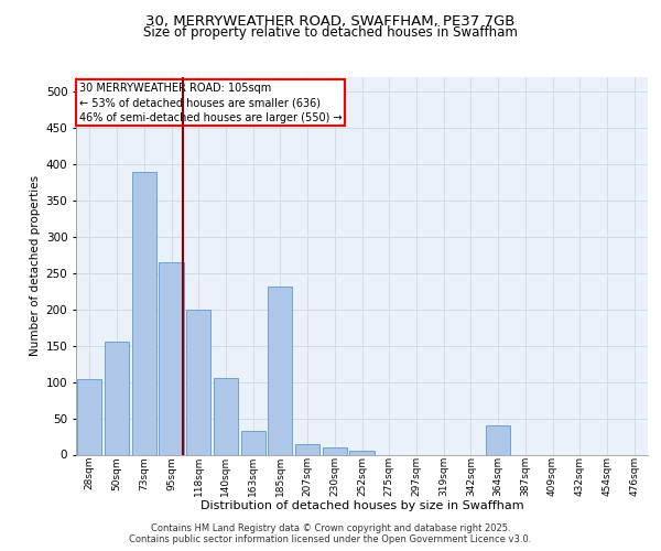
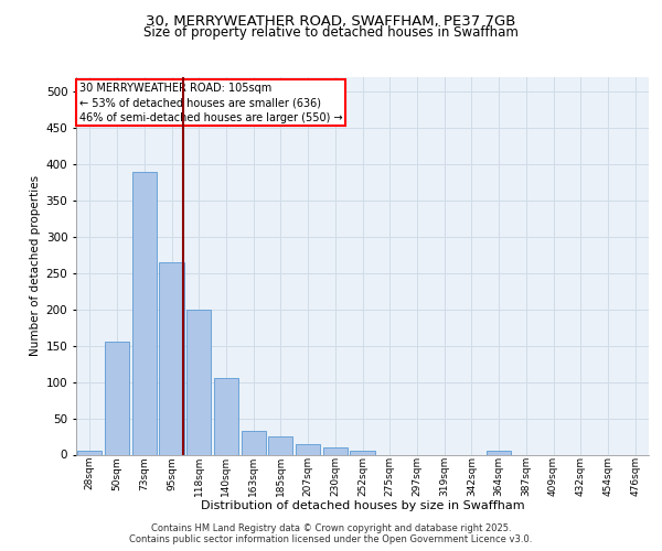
28sqm: 104 -> 5
185sqm: 232 -> 25
364sqm: 40 -> 5
